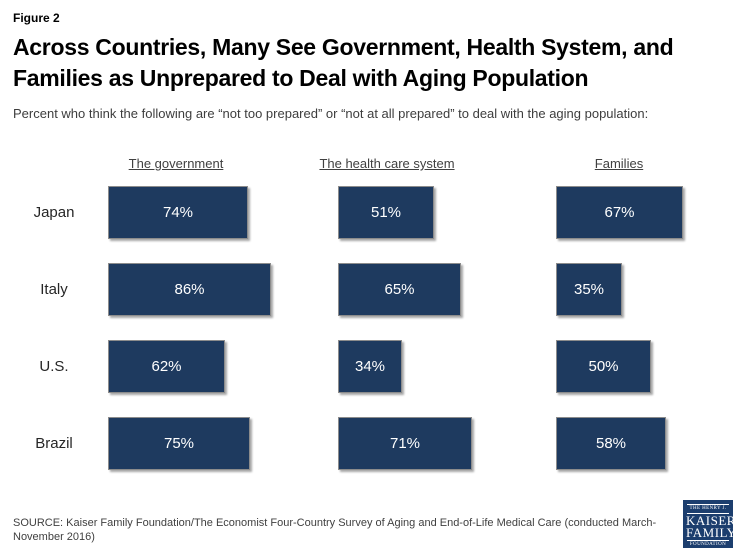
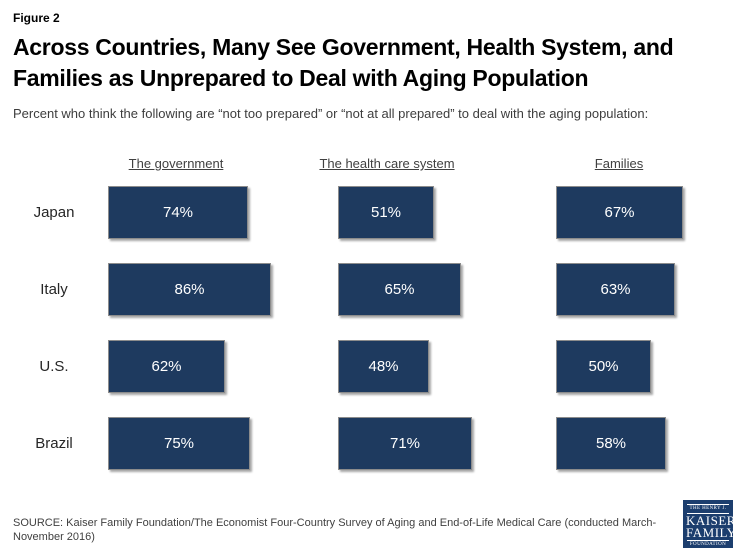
Families/Italy: 35% -> 63%
The health care system/U.S.: 34% -> 48%
